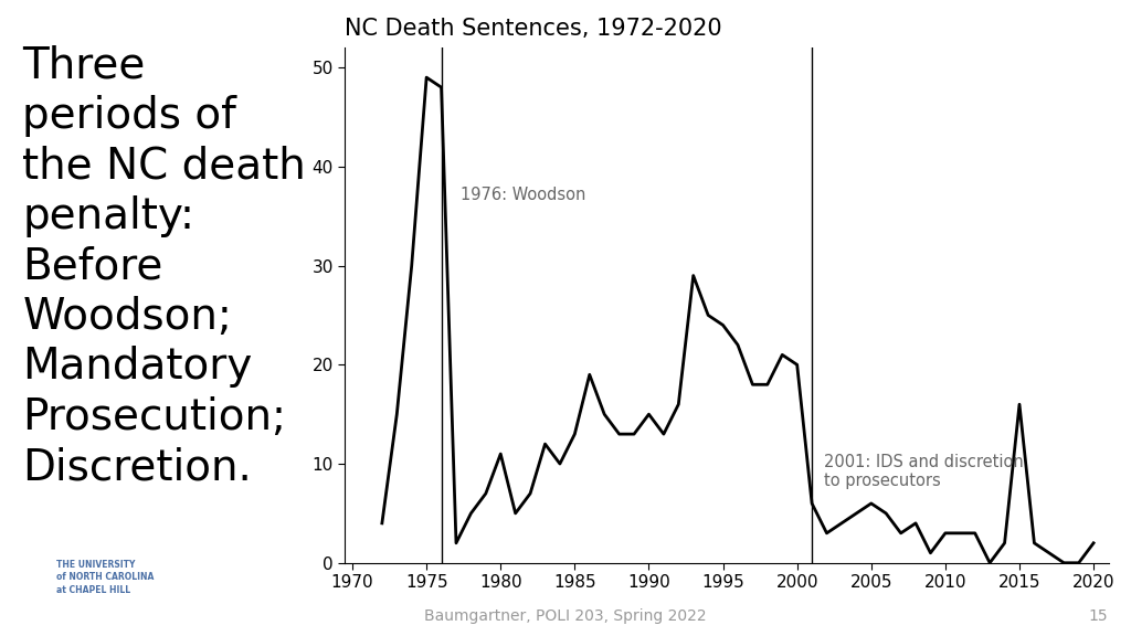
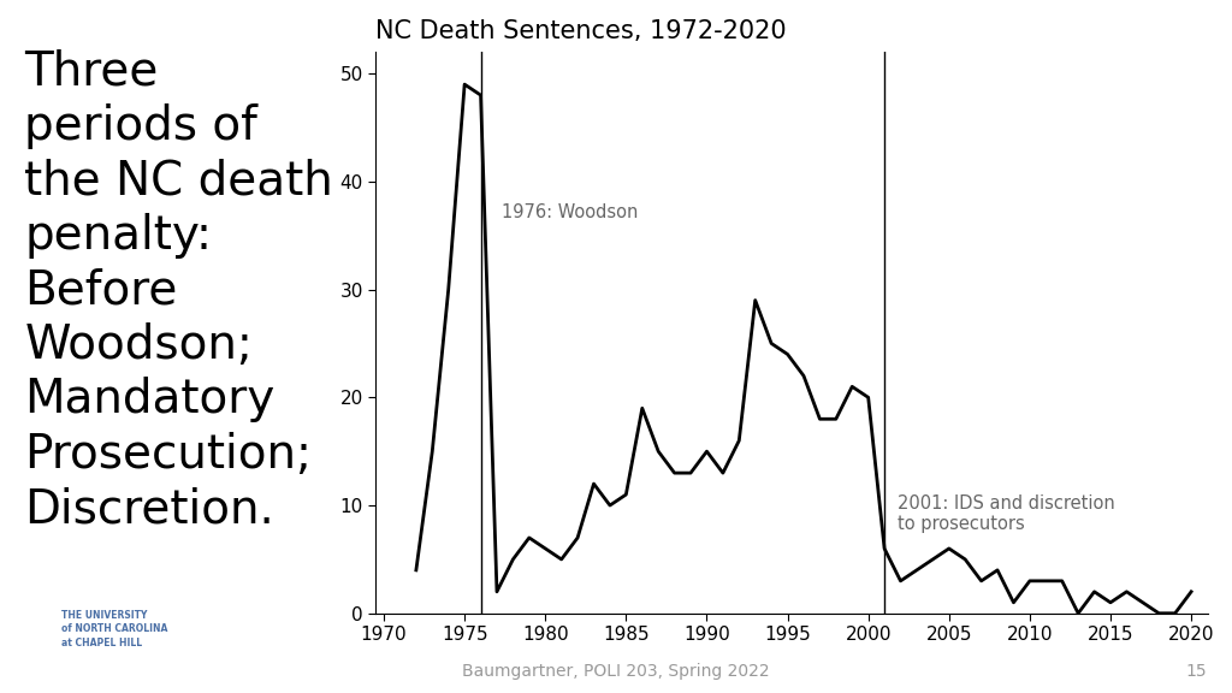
1980: 11 -> 6
1985: 13 -> 11
2015: 16 -> 1
